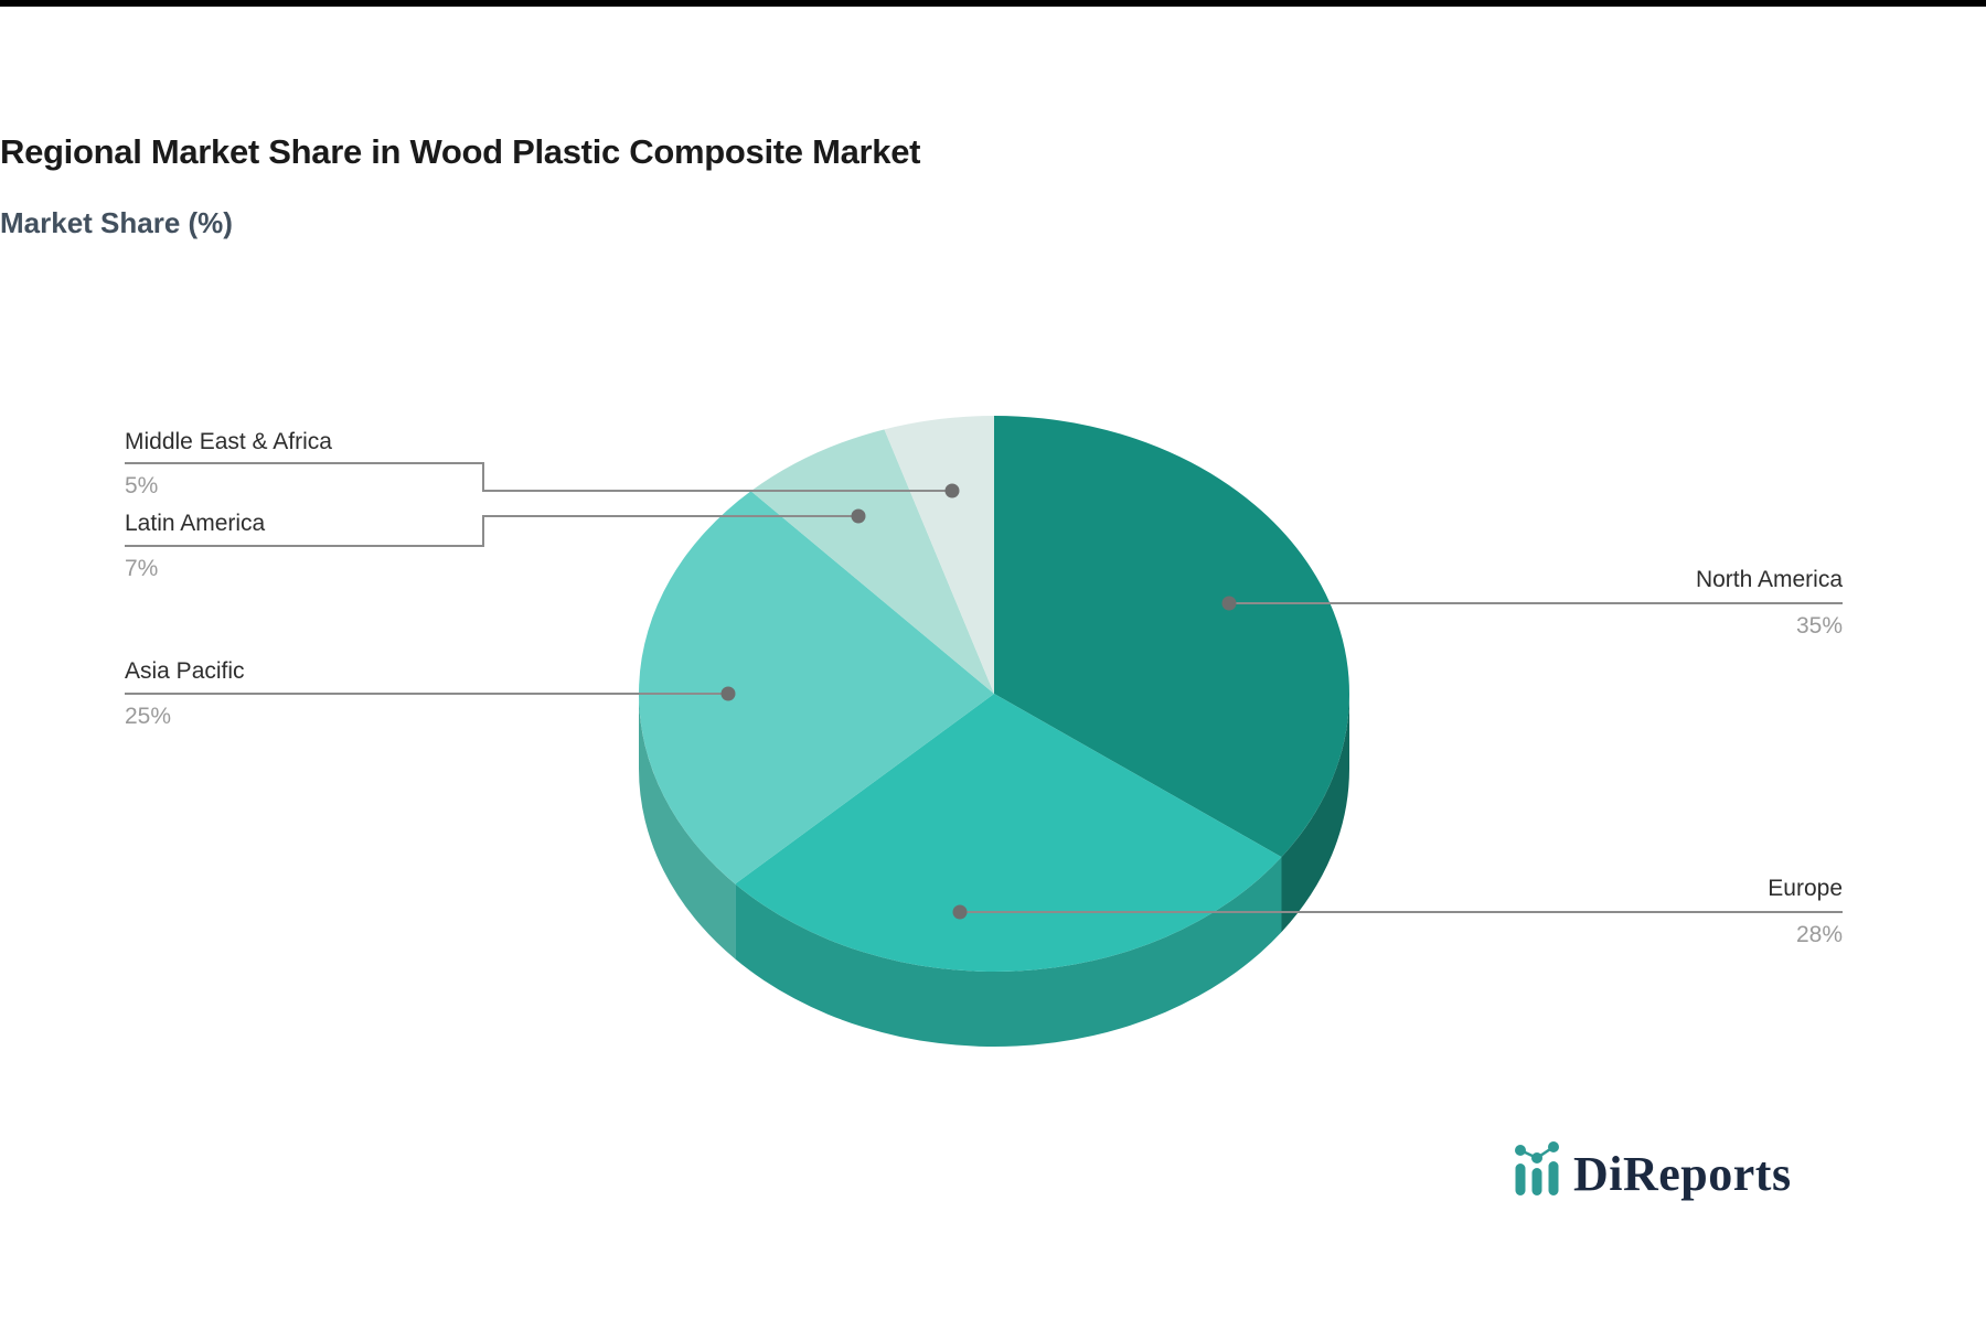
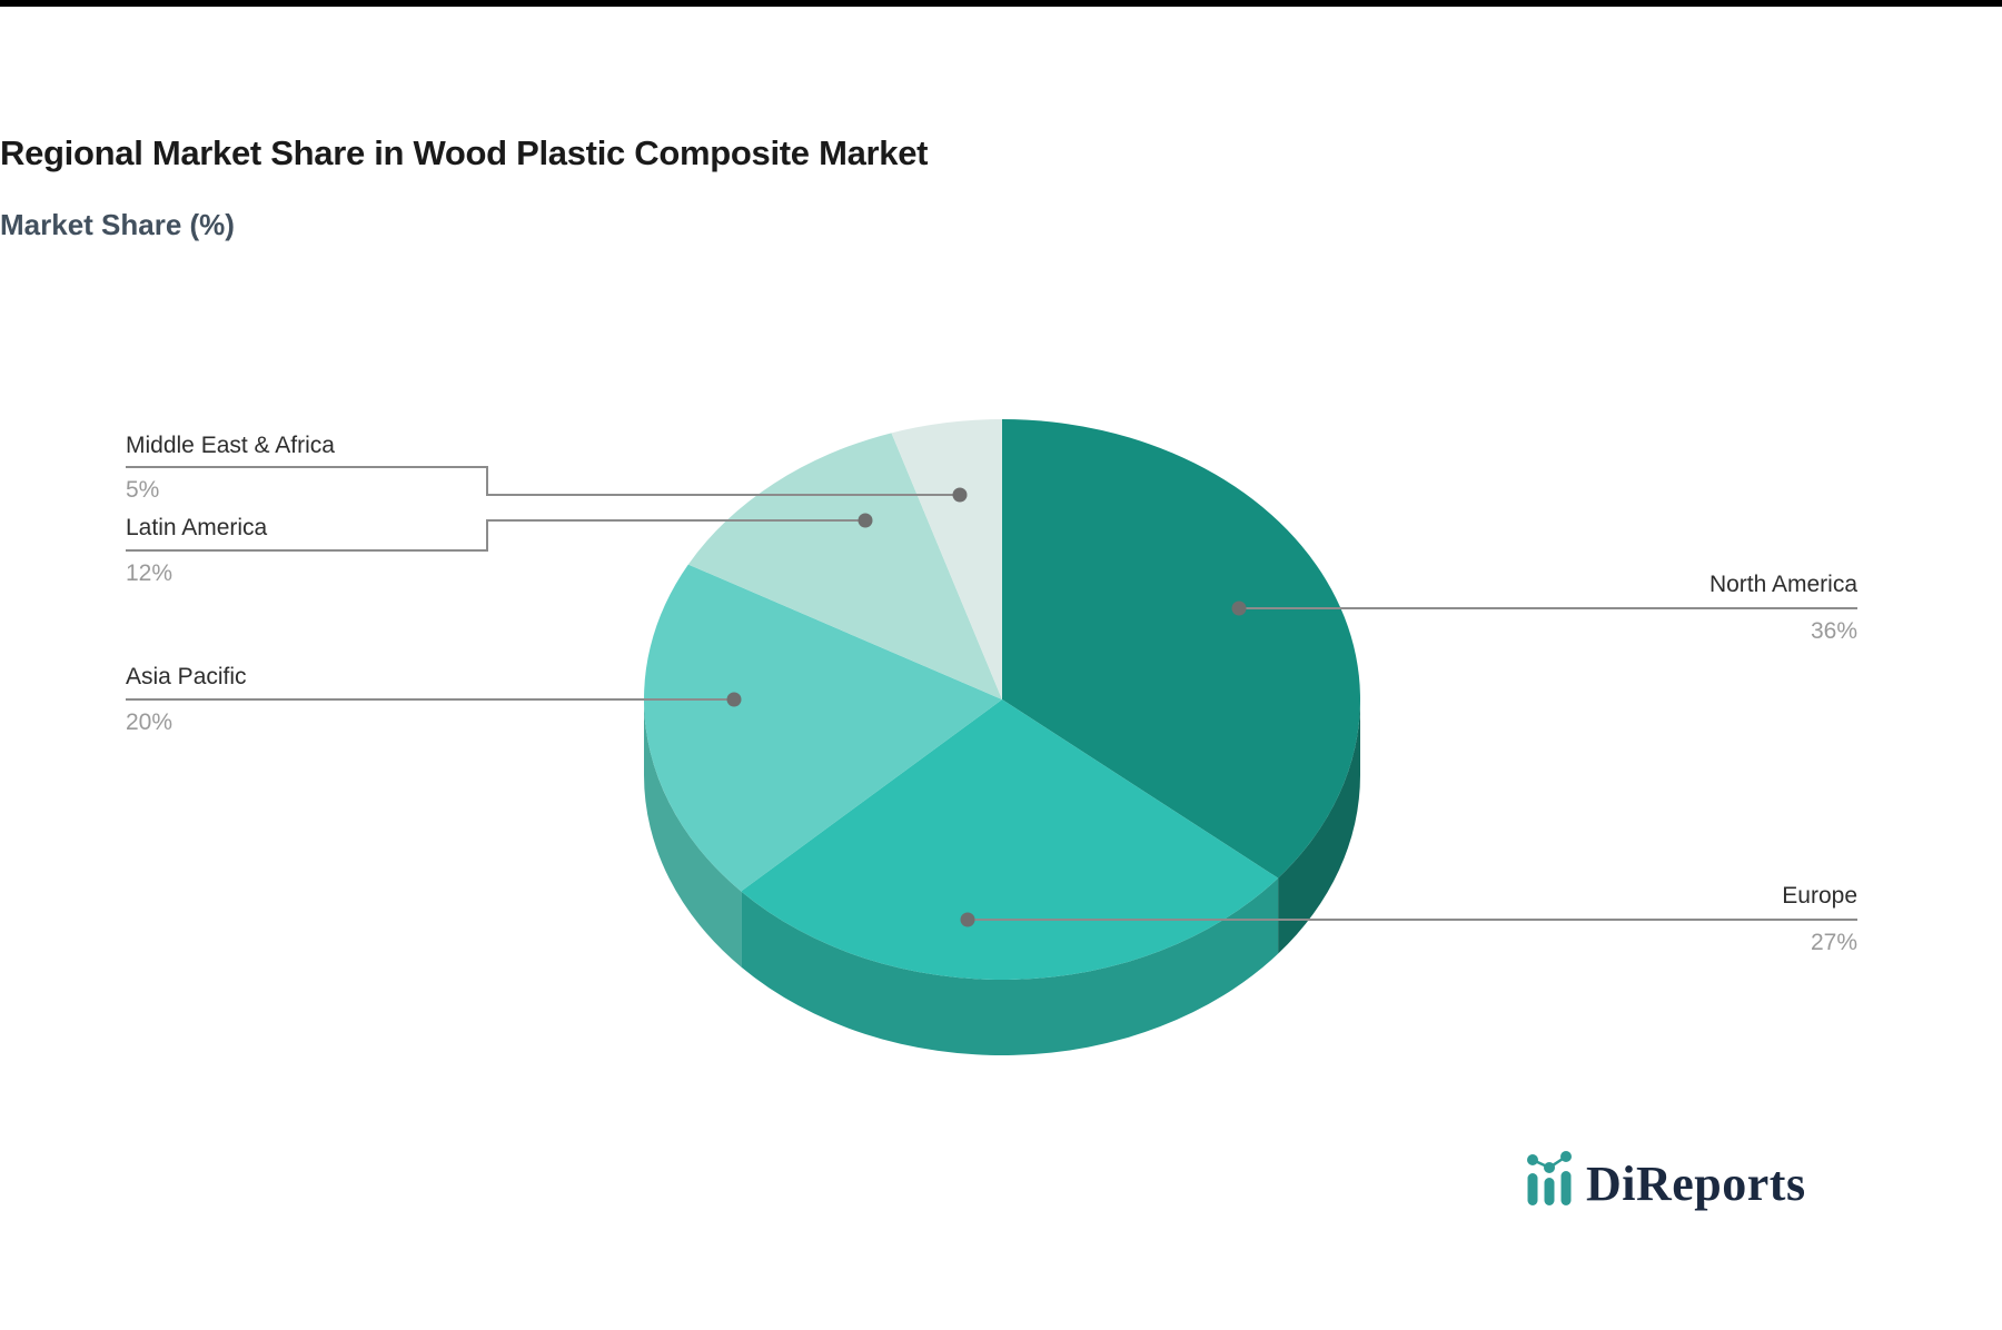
North America: 35% -> 36%
Europe: 28% -> 27%
Asia Pacific: 25% -> 20%
Latin America: 7% -> 12%
